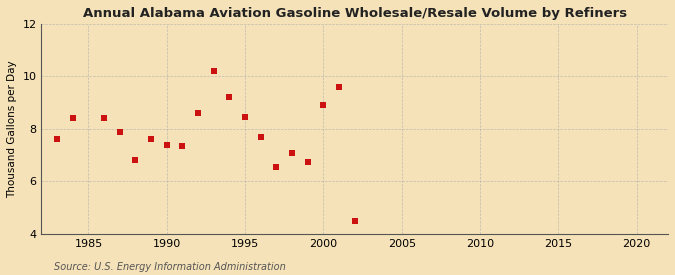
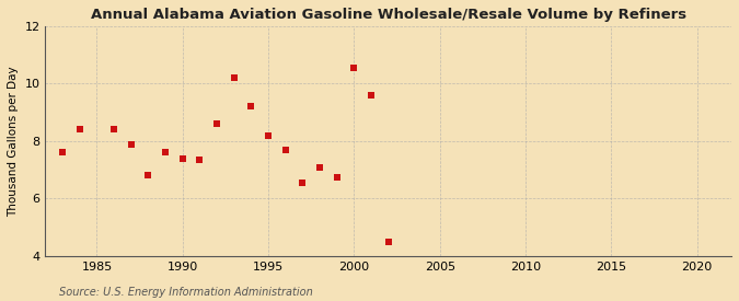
1995: 8.45 -> 8.20
2000: 8.90 -> 10.55
